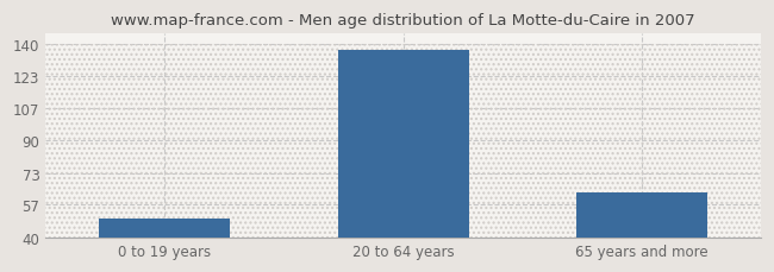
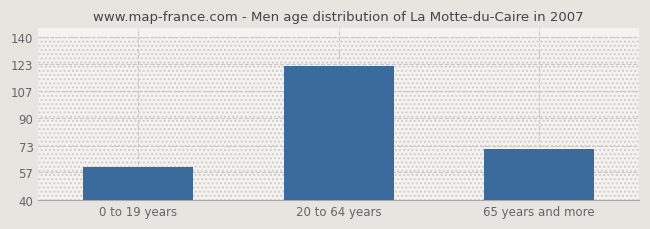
0 to 19 years: 50 -> 60
20 to 64 years: 137 -> 122
65 years and more: 63 -> 71
